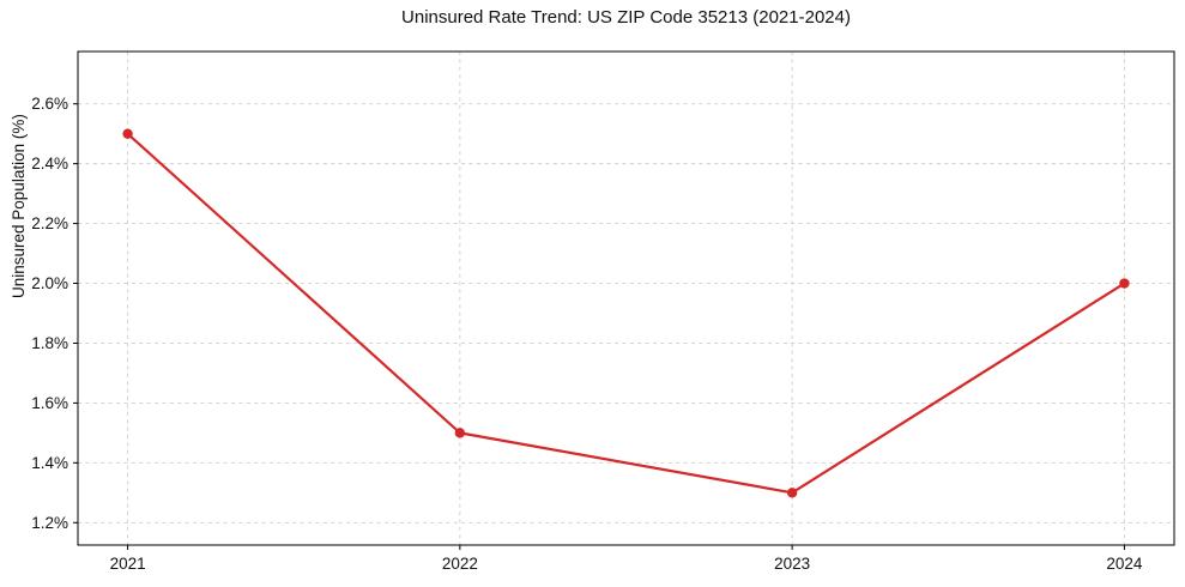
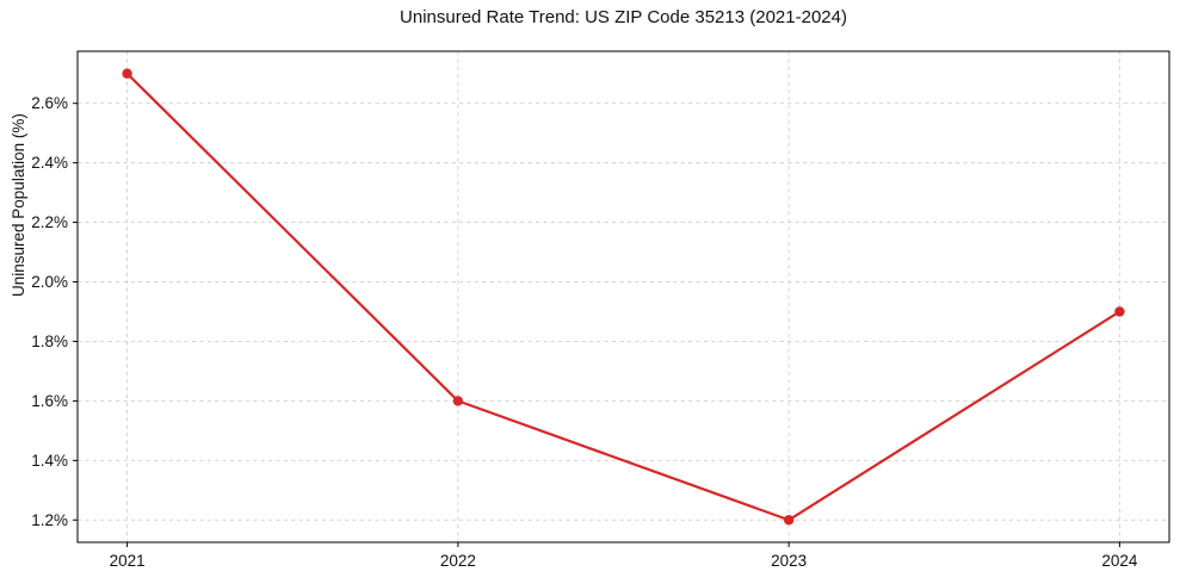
2021: 2.5% -> 2.7%
2022: 1.5% -> 1.6%
2023: 1.3% -> 1.2%
2024: 2.0% -> 1.9%
